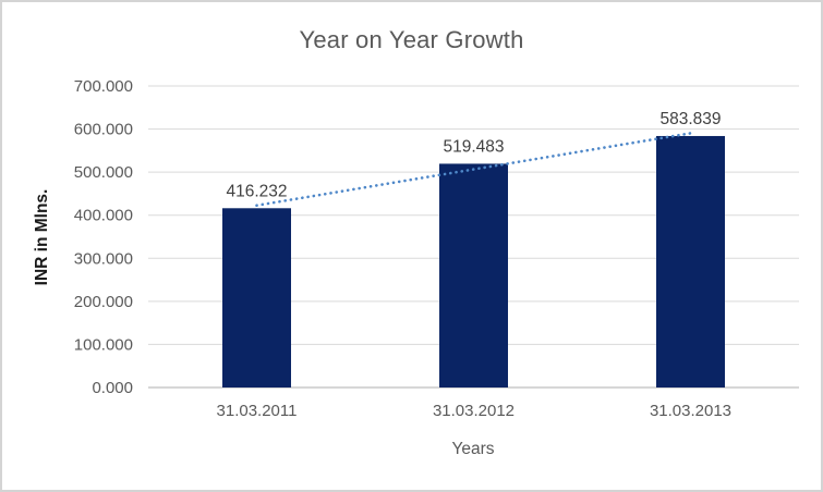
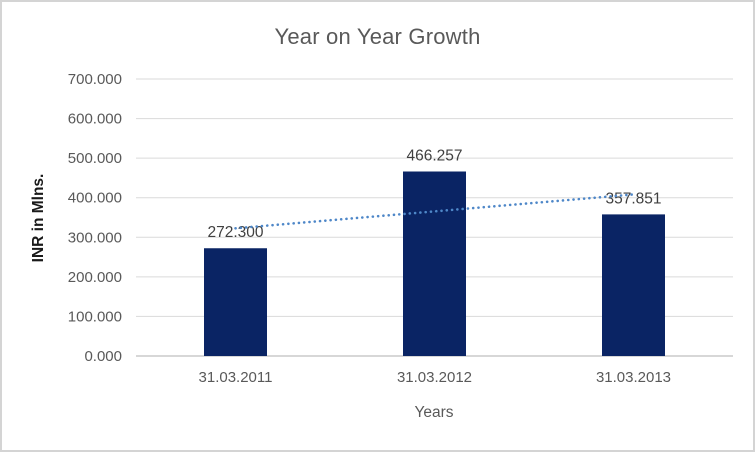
31.03.2011: 416.232 -> 272.300
31.03.2012: 519.483 -> 466.257
31.03.2013: 583.839 -> 357.851
